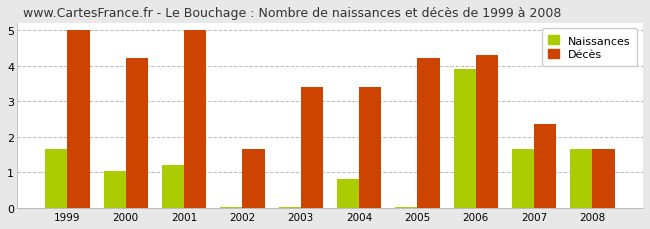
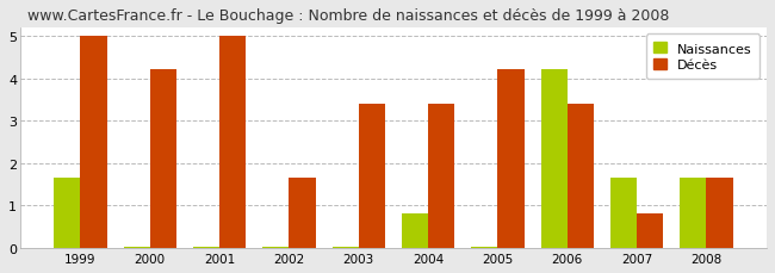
Naissances/2000: 1.05 -> 0.03
Naissances/2001: 1.20 -> 0.03
Naissances/2006: 3.90 -> 4.20
Décès/2006: 4.30 -> 3.40
Décès/2007: 2.35 -> 0.80
